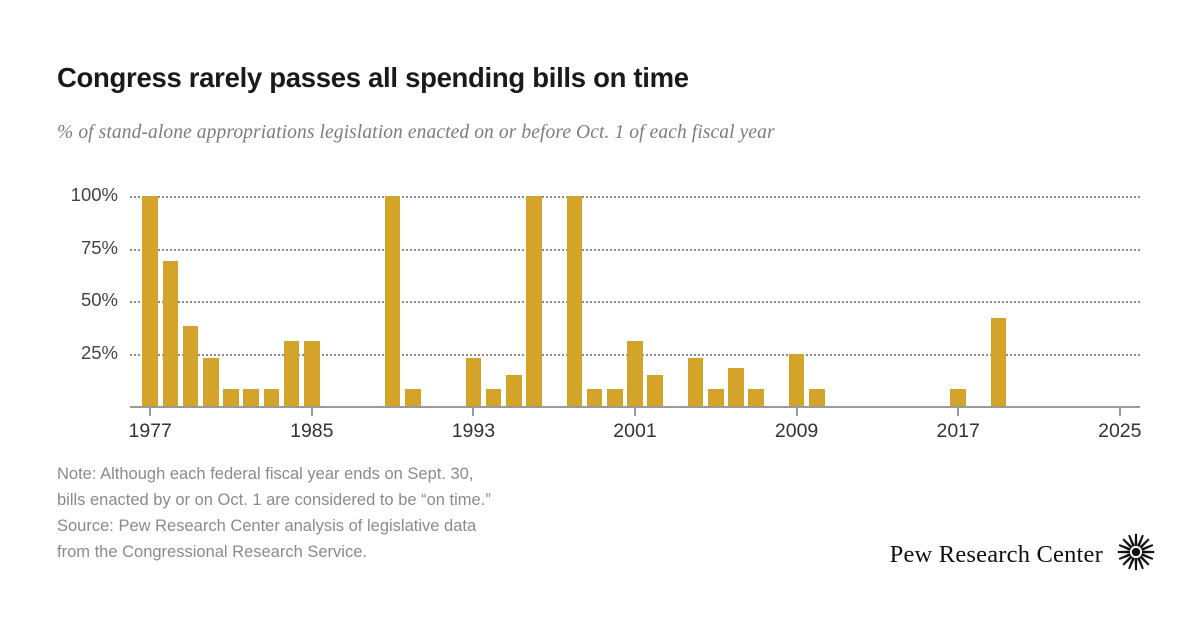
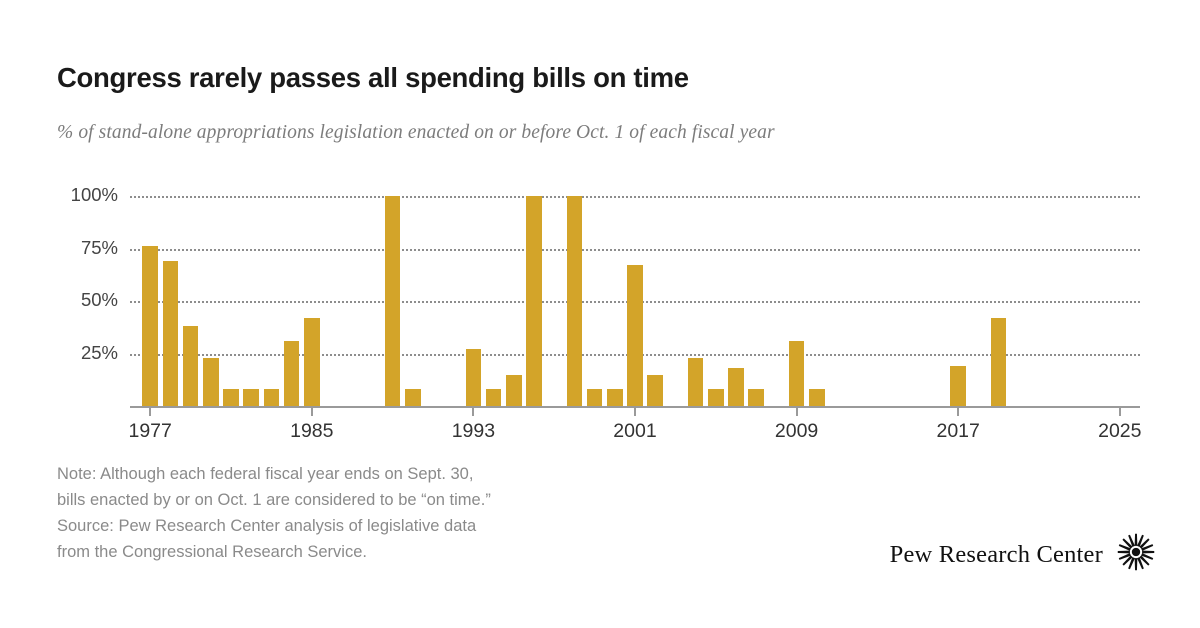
1977: 100% -> 76%
1985: 31% -> 42%
1993: 23% -> 27%
2001: 31% -> 67%
2009: 25% -> 31%
2017: 8% -> 19%
